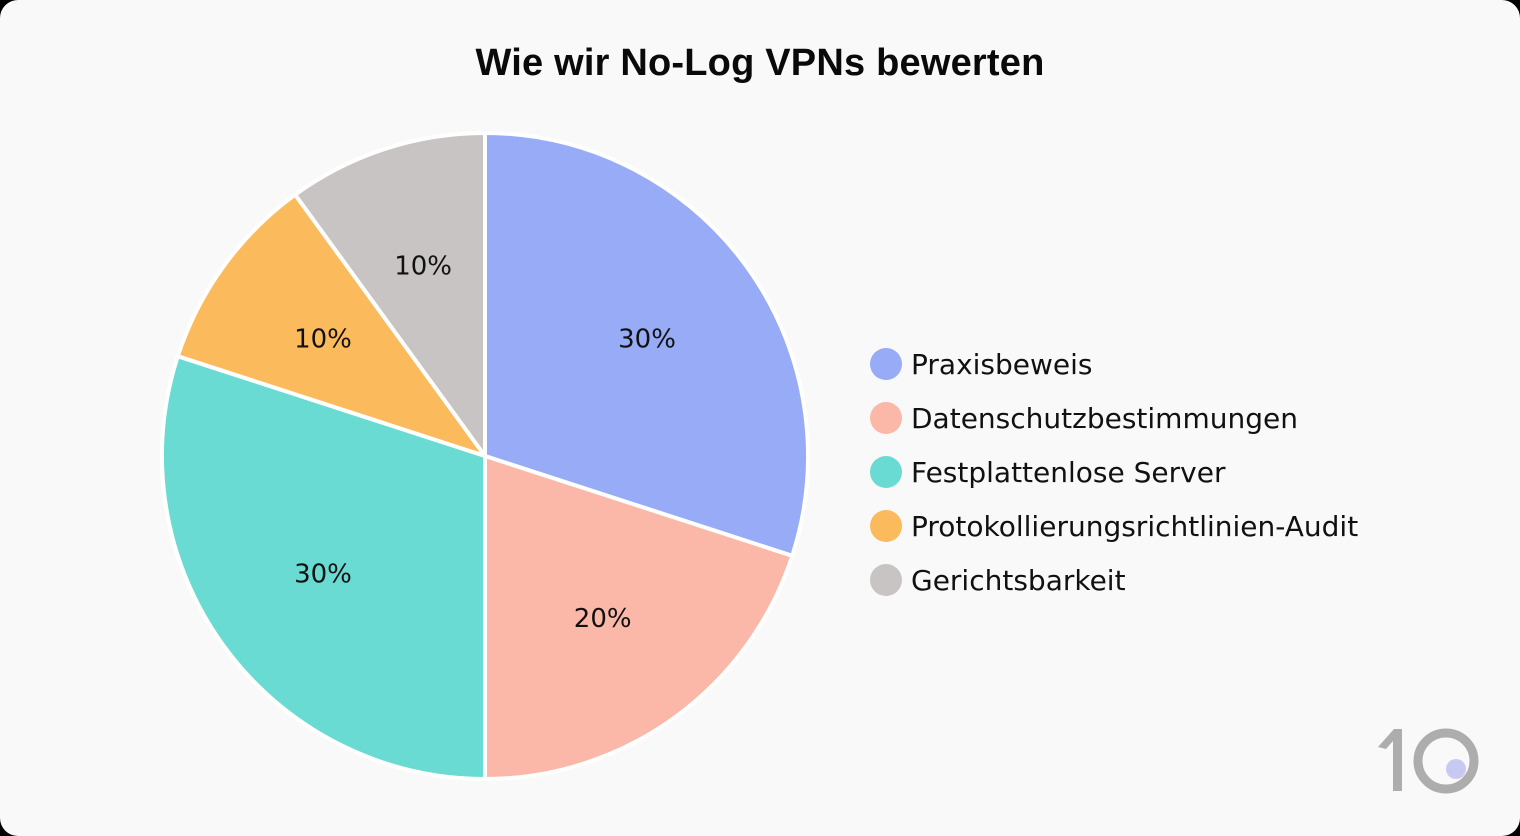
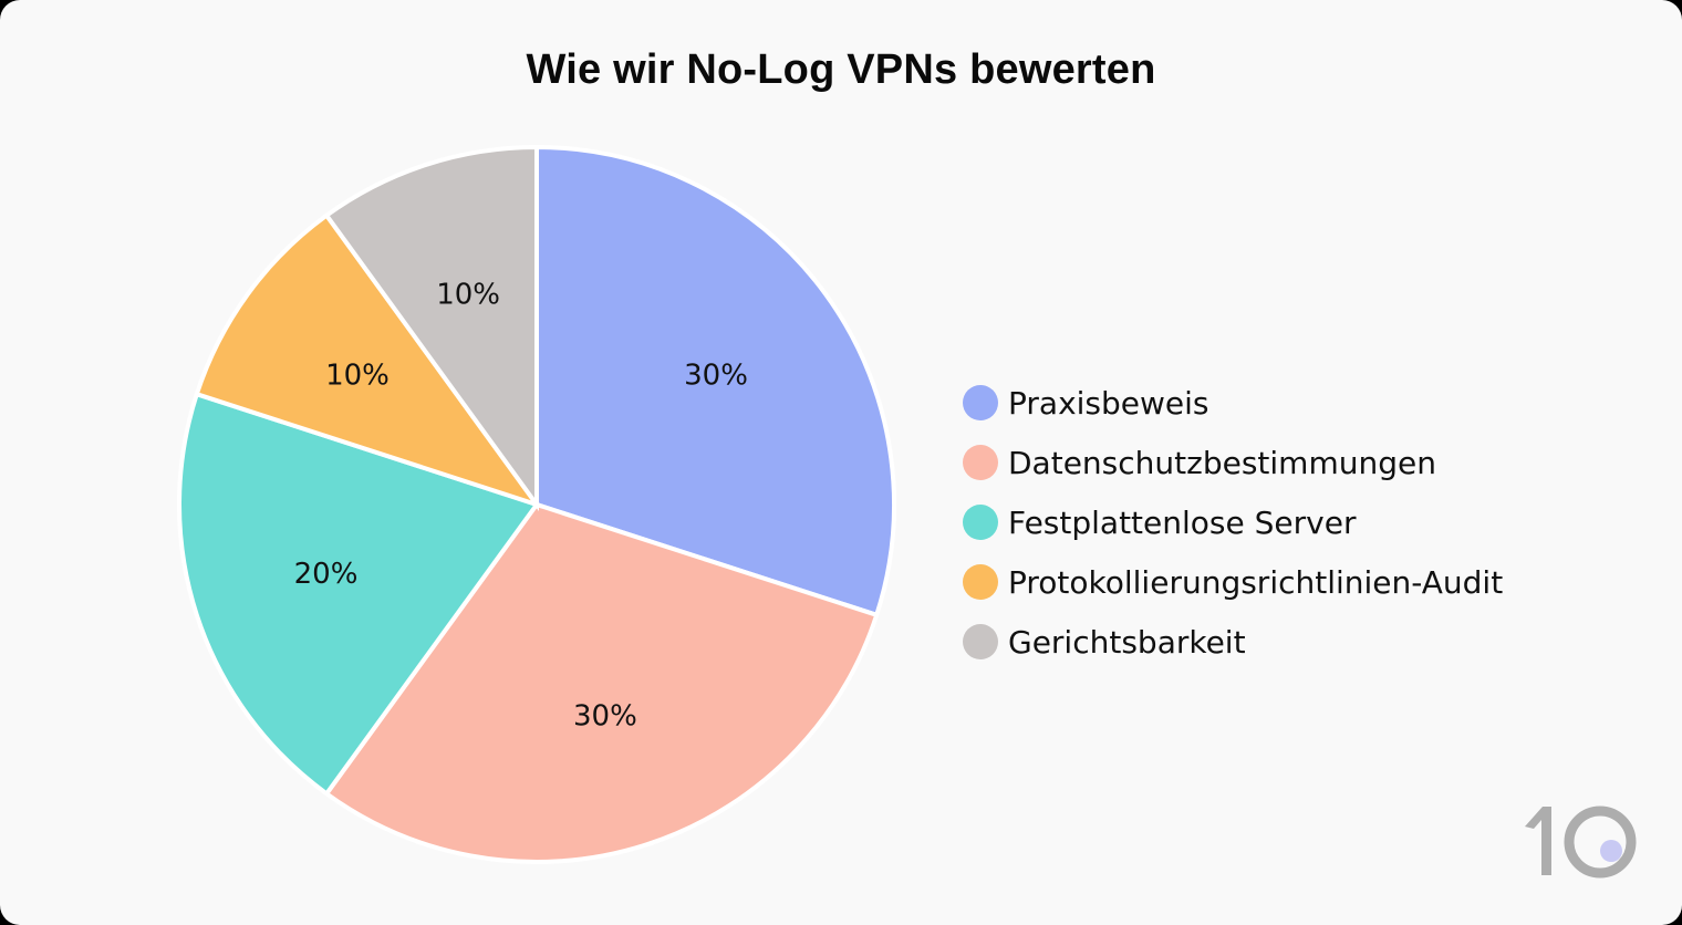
Datenschutzbestimmungen: 20% -> 30%
Festplattenlose Server: 30% -> 20%
